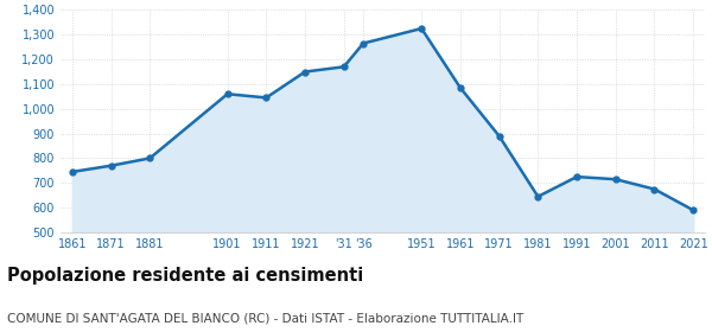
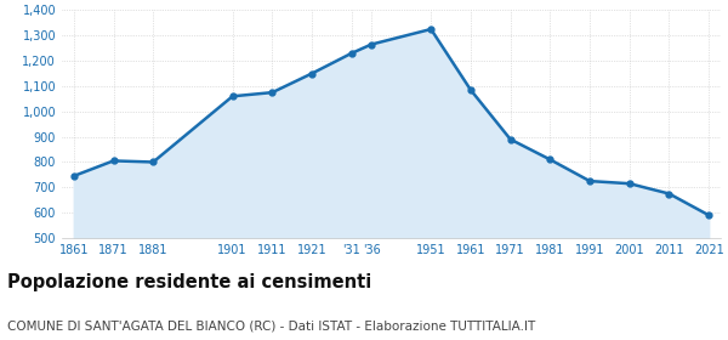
1871: 770 -> 805
1911: 1,045 -> 1,075
'31: 1,170 -> 1,230
1981: 645 -> 810
